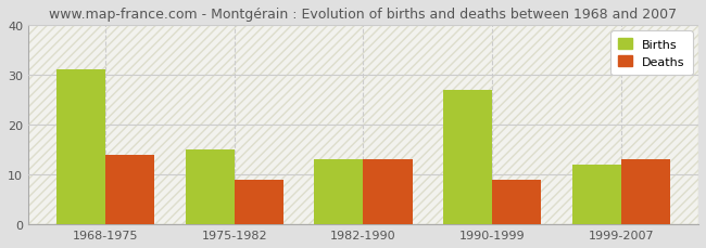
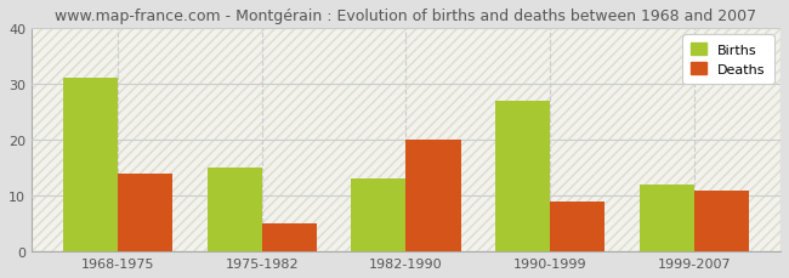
Deaths/1975-1982: 9 -> 5
Deaths/1982-1990: 13 -> 20
Deaths/1999-2007: 13 -> 11
